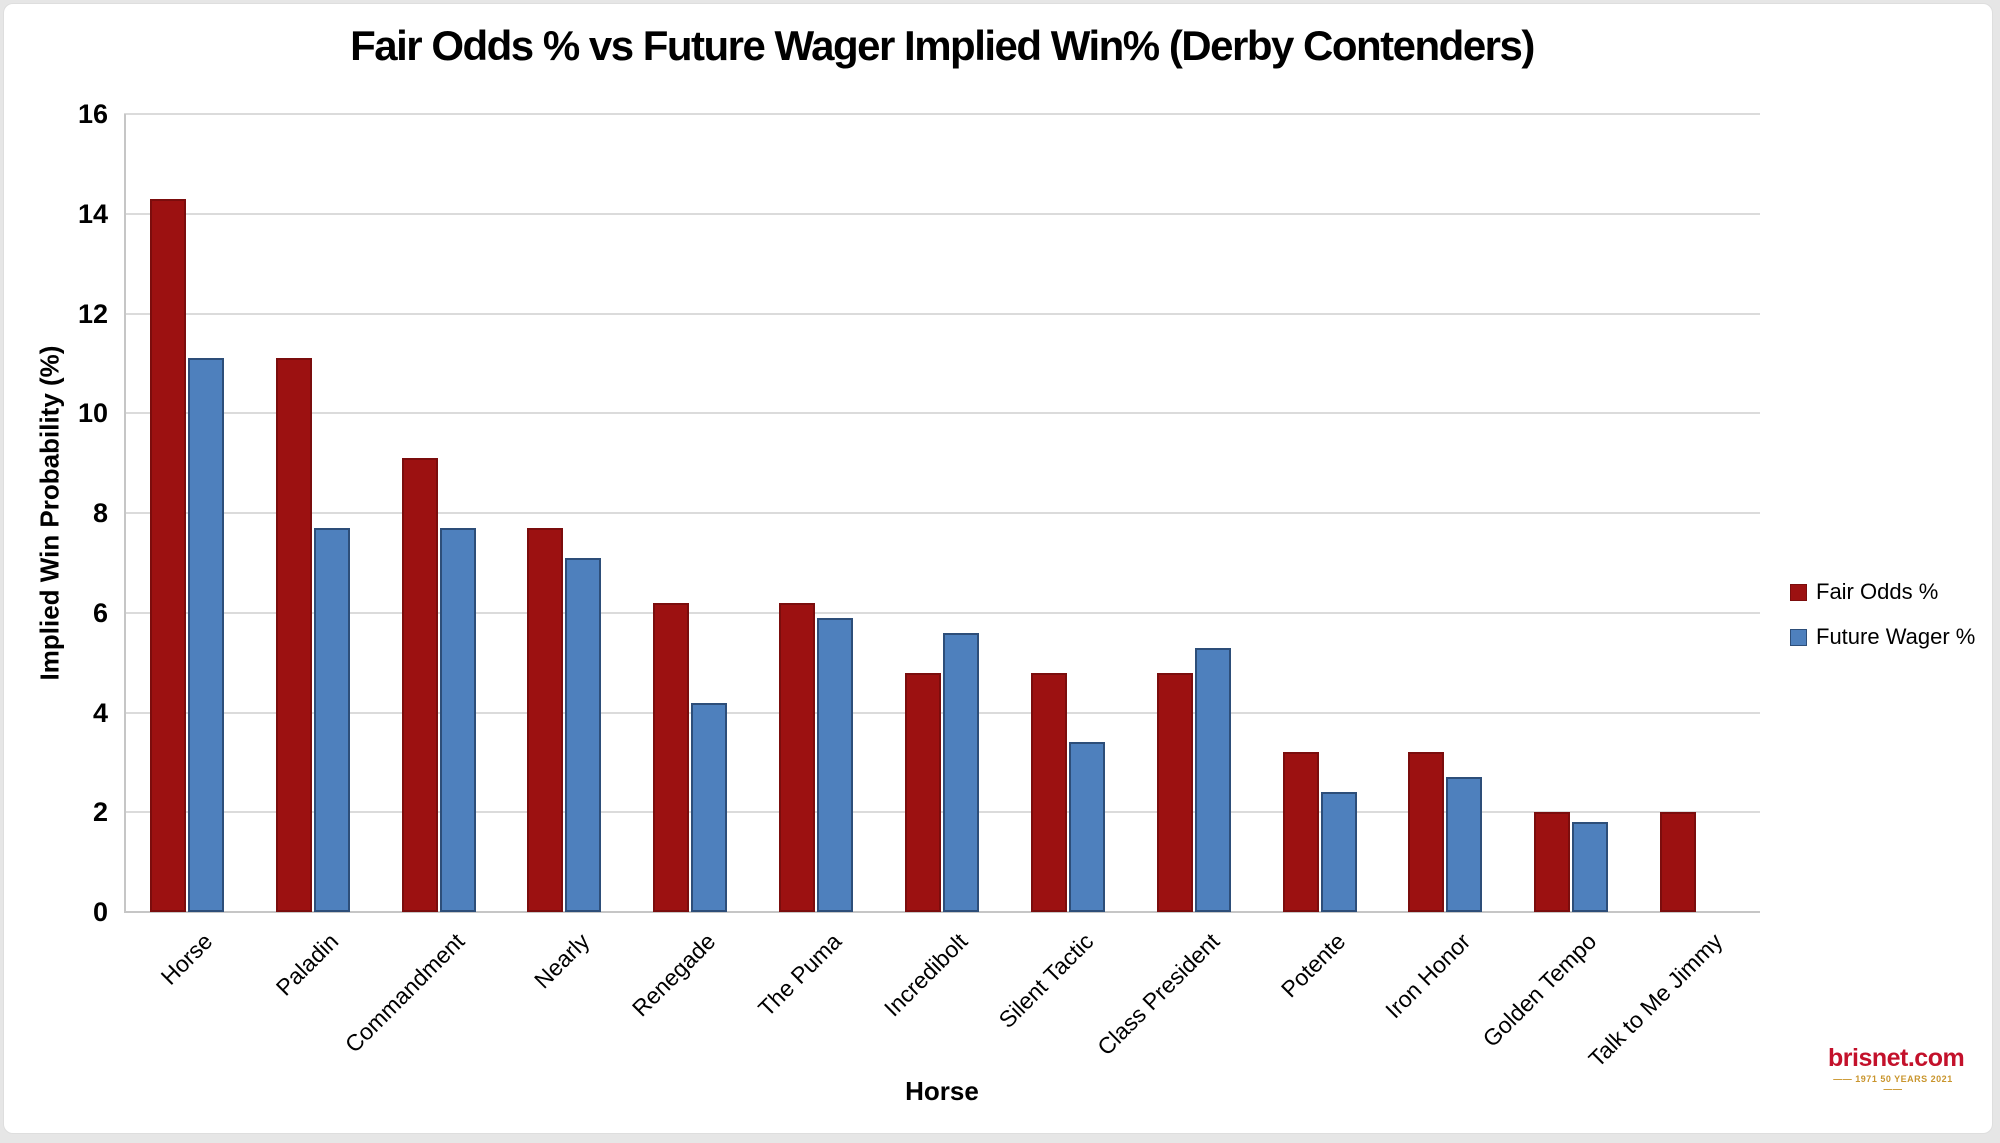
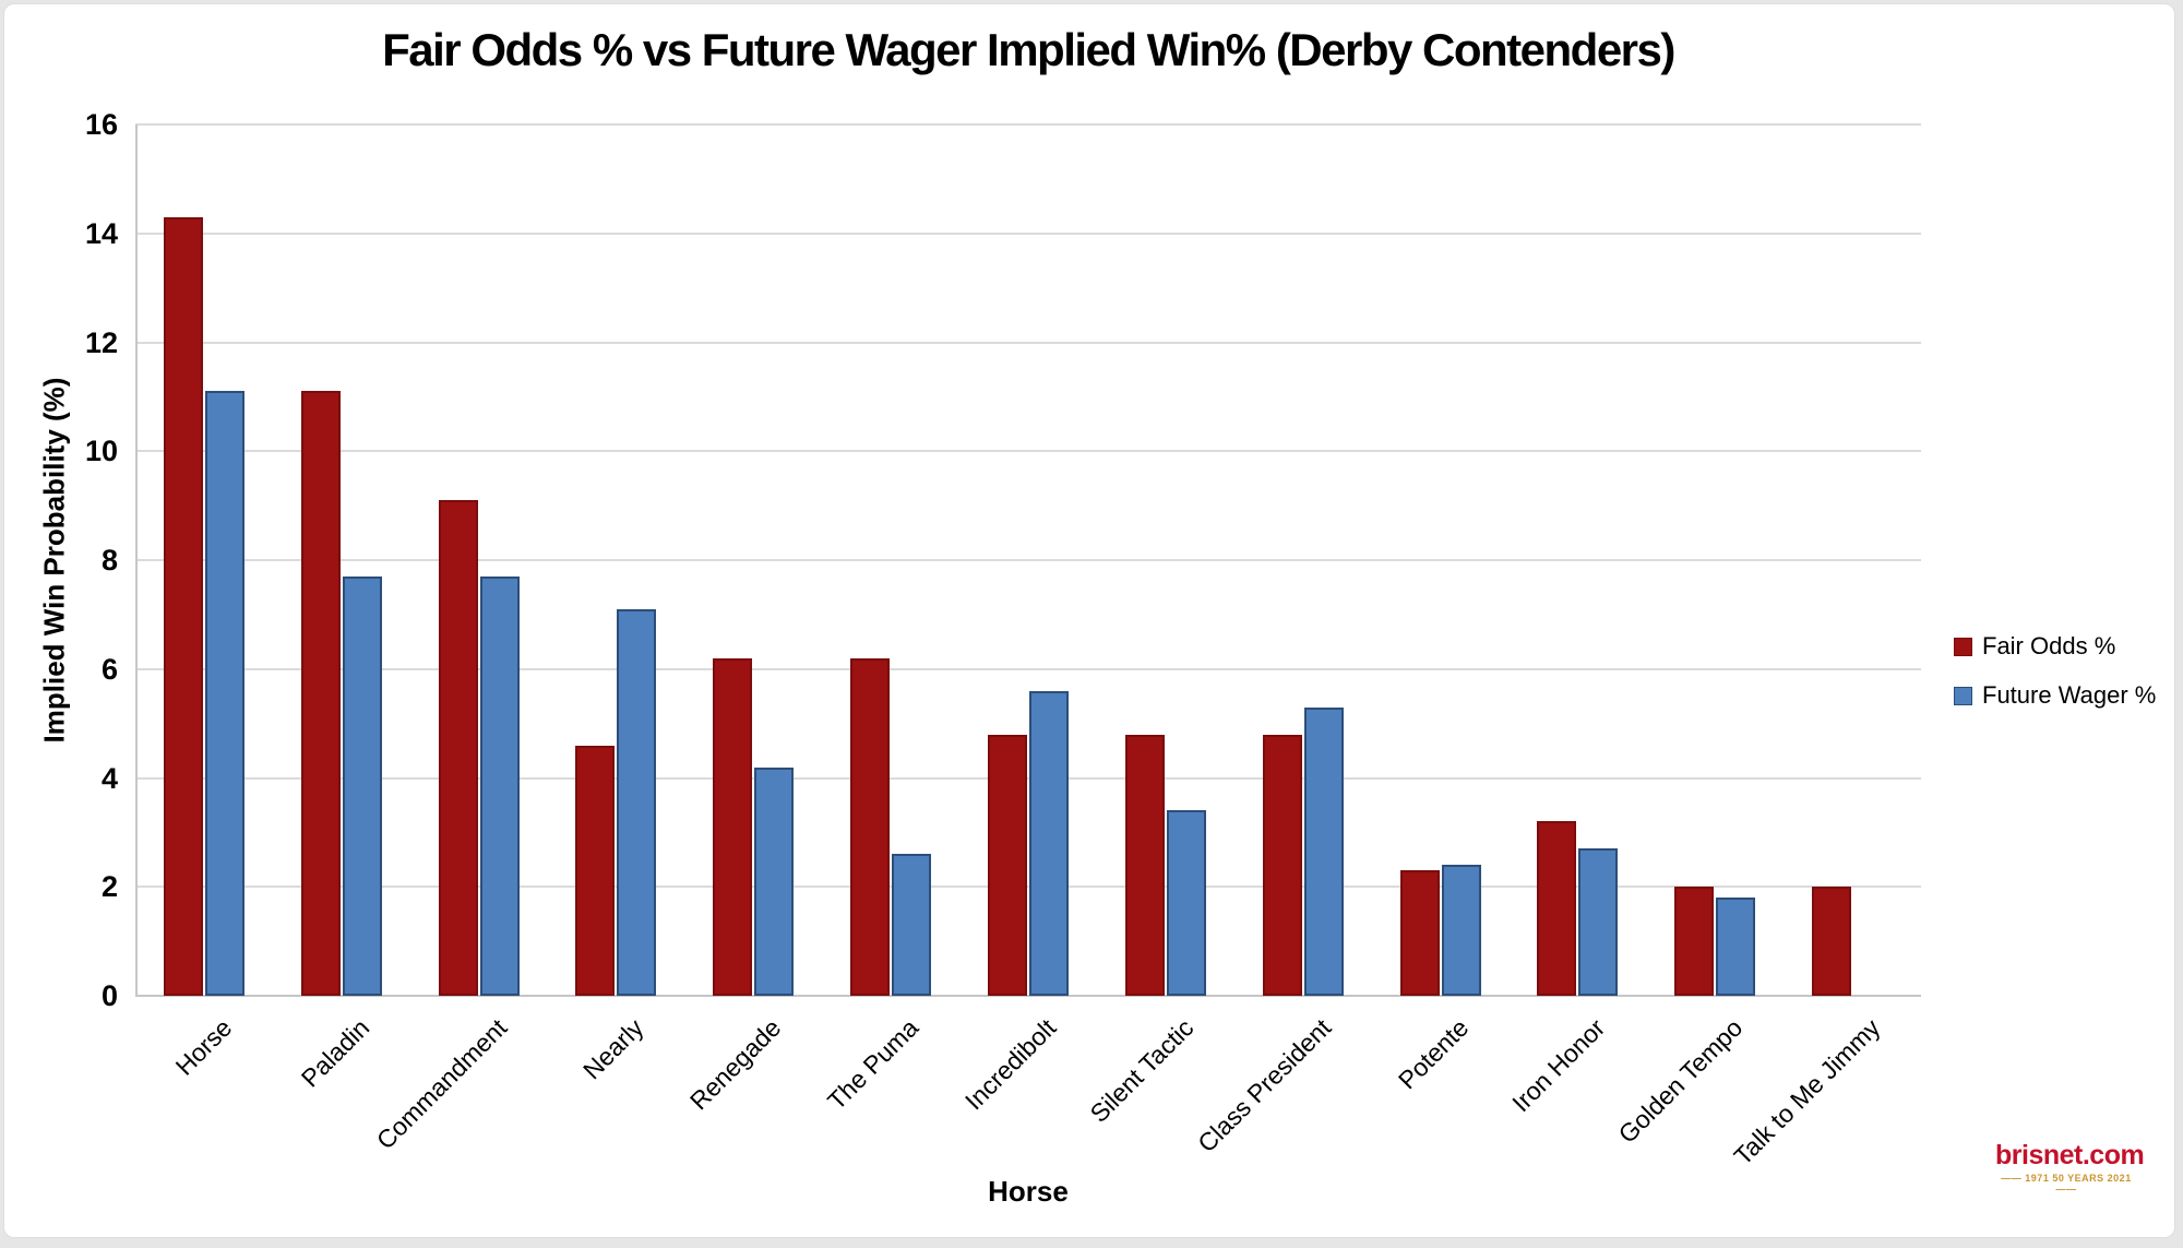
Fair Odds %/Nearly: 7.7 -> 4.6
Future Wager %/The Puma: 5.9 -> 2.6
Fair Odds %/Potente: 3.2 -> 2.3
